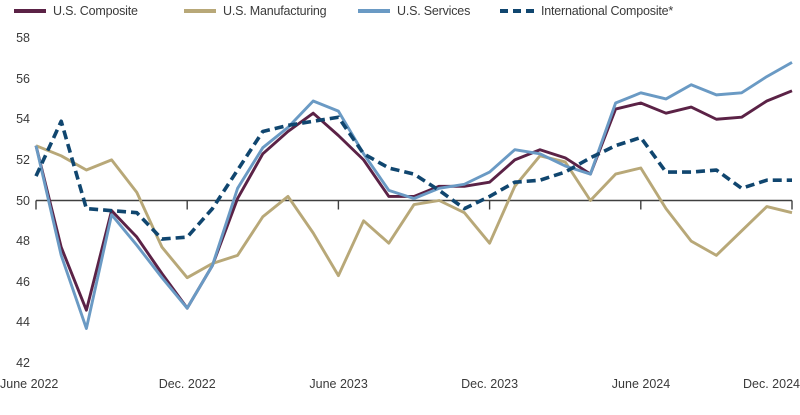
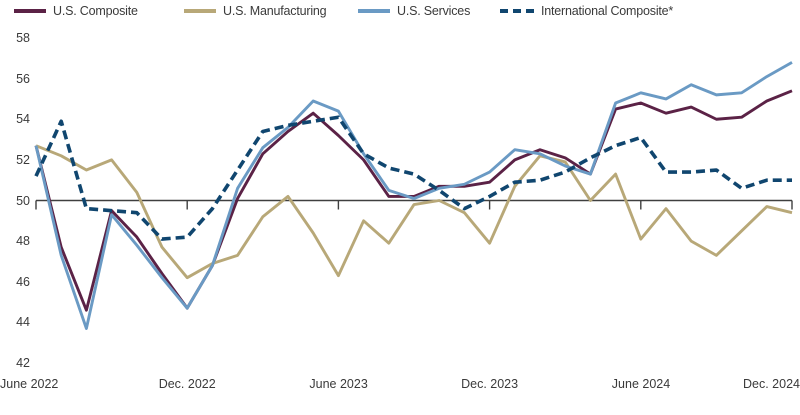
U.S. Manufacturing/June 2024: 51.6 -> 48.1
